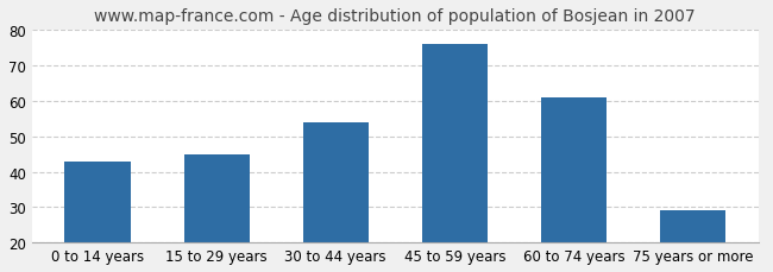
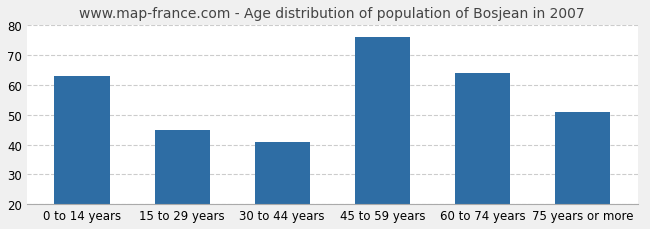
0 to 14 years: 43 -> 63
30 to 44 years: 54 -> 41
60 to 74 years: 61 -> 64
75 years or more: 29 -> 51
